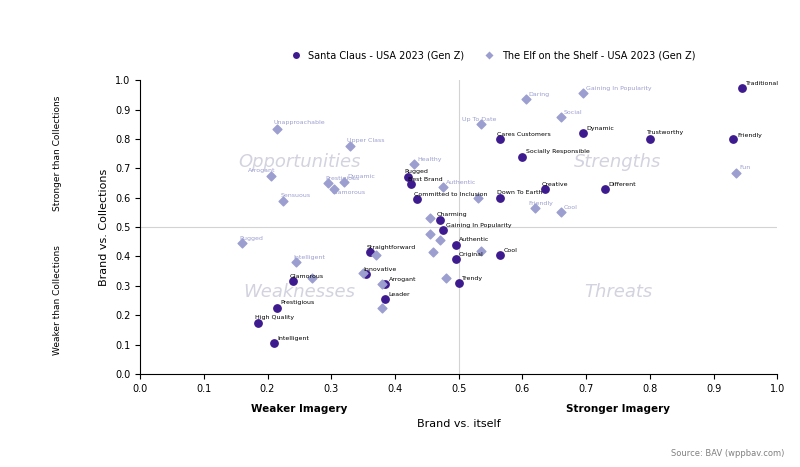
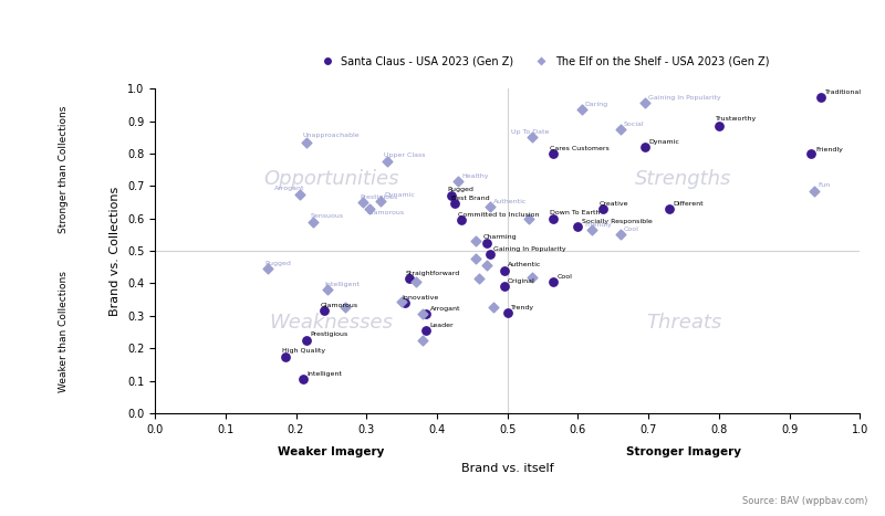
Santa Claus - USA 2023 (Gen Z)/0.6: 0.740 -> 0.575
Santa Claus - USA 2023 (Gen Z)/0.8: 0.800 -> 0.885
